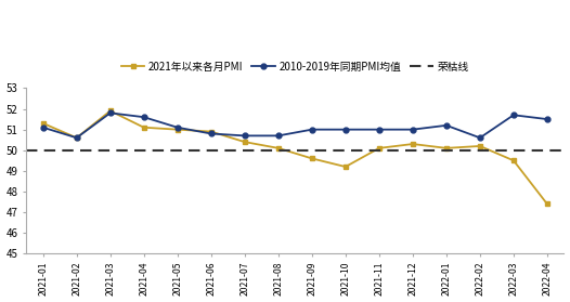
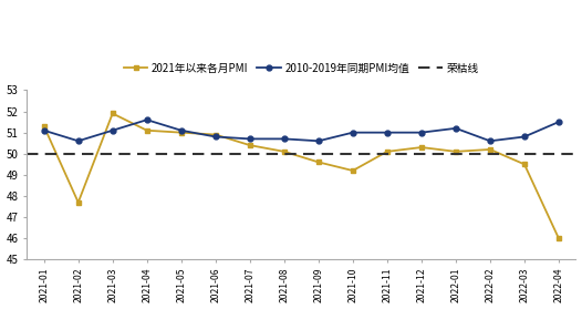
2021年以来各月PMI/2021-02: 50.6 -> 47.7
2010-2019年同期PMI均值/2021-03: 51.8 -> 51.1
2010-2019年同期PMI均值/2021-09: 51.0 -> 50.6
2010-2019年同期PMI均值/2022-03: 51.7 -> 50.8
2021年以来各月PMI/2022-04: 47.4 -> 46.0
